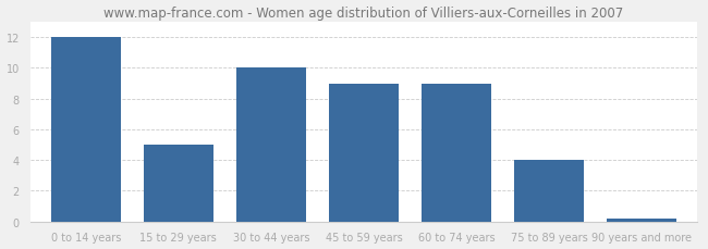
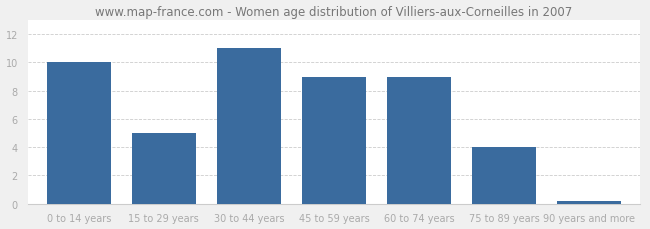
0 to 14 years: 12.0 -> 10.0
30 to 44 years: 10.0 -> 11.0
